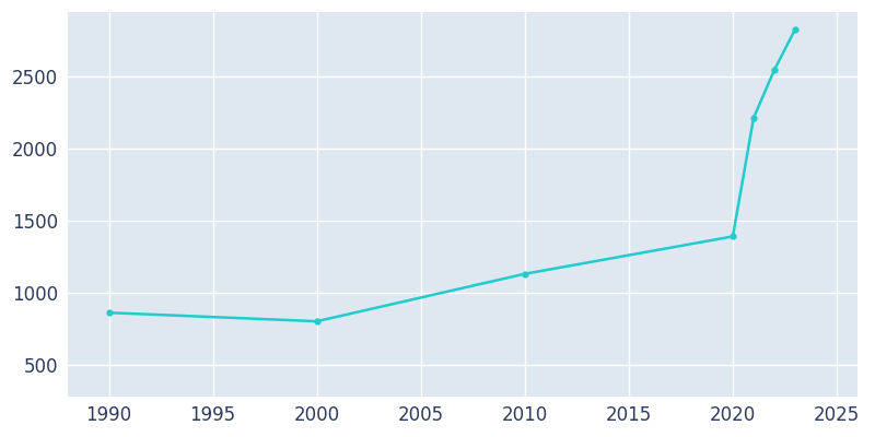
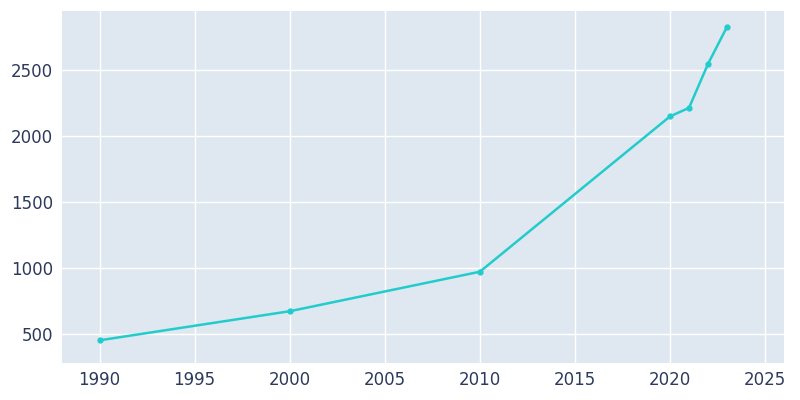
1990: 860 -> 450
2000: 800 -> 670
2010: 1130 -> 970
2020: 1390 -> 2150
